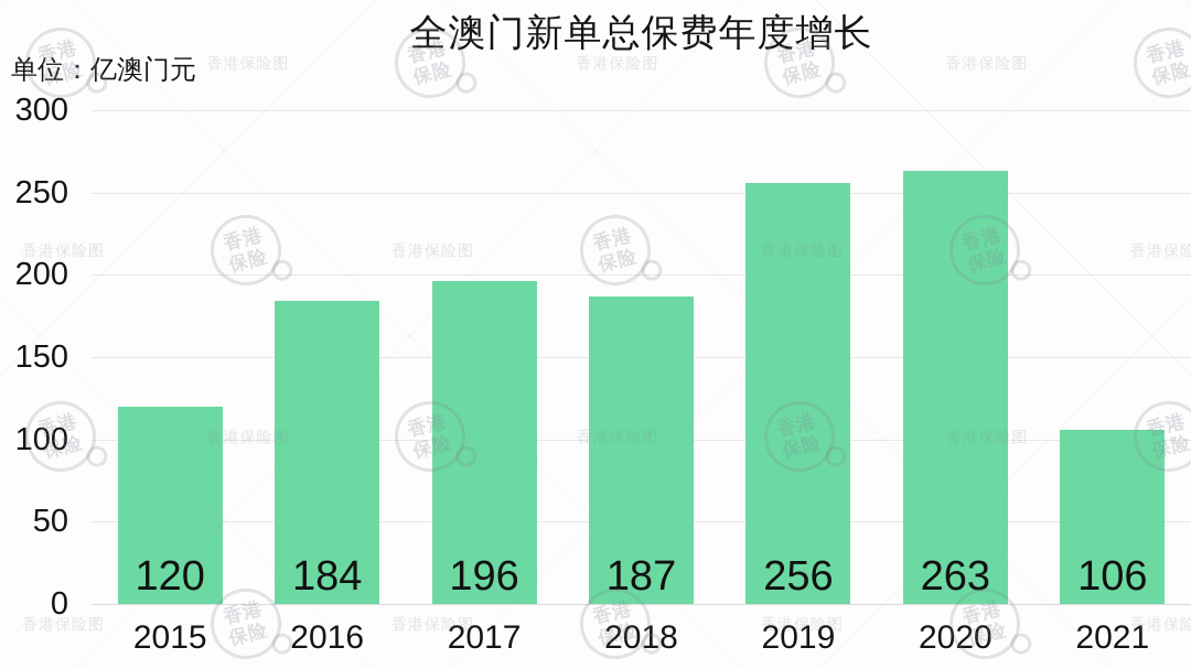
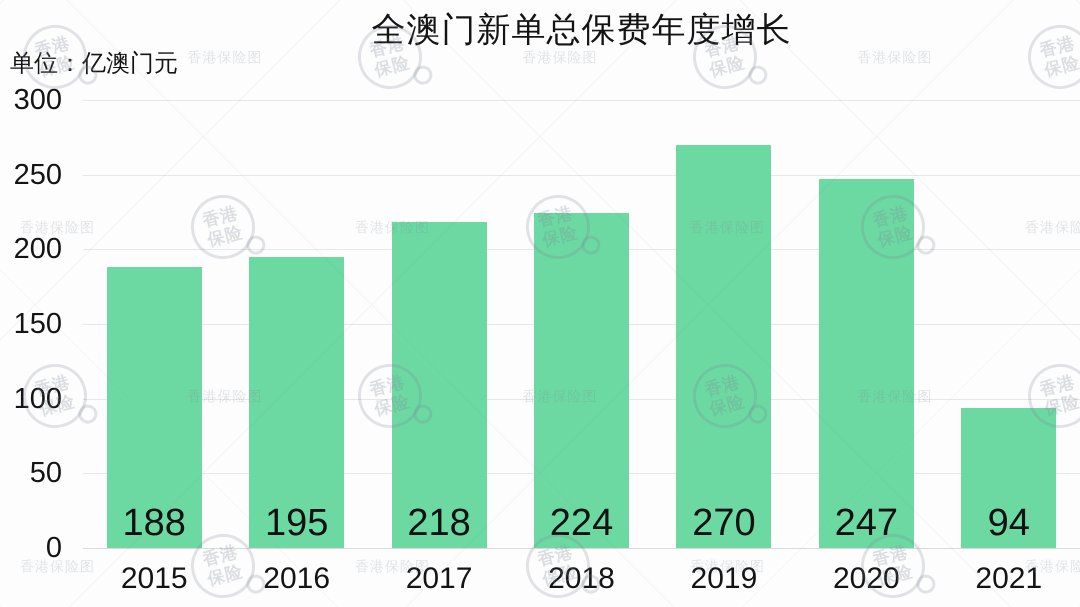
2015: 120 -> 188
2016: 184 -> 195
2017: 196 -> 218
2018: 187 -> 224
2019: 256 -> 270
2020: 263 -> 247
2021: 106 -> 94
